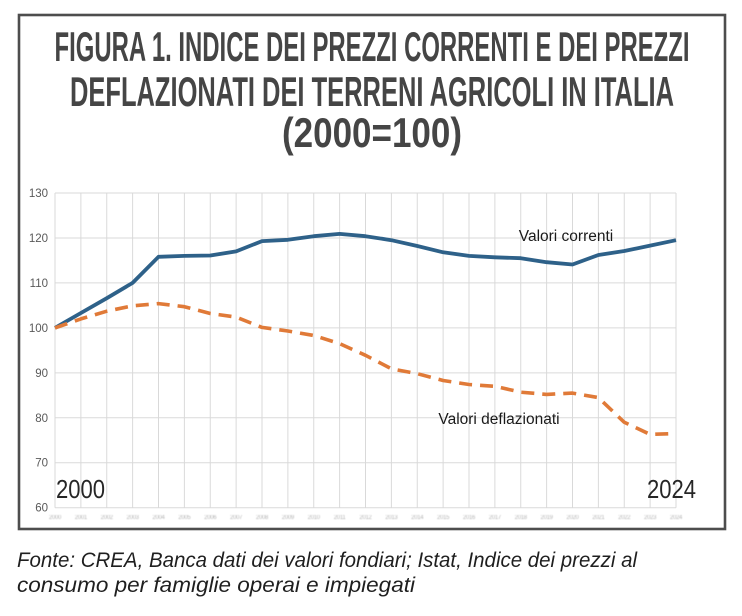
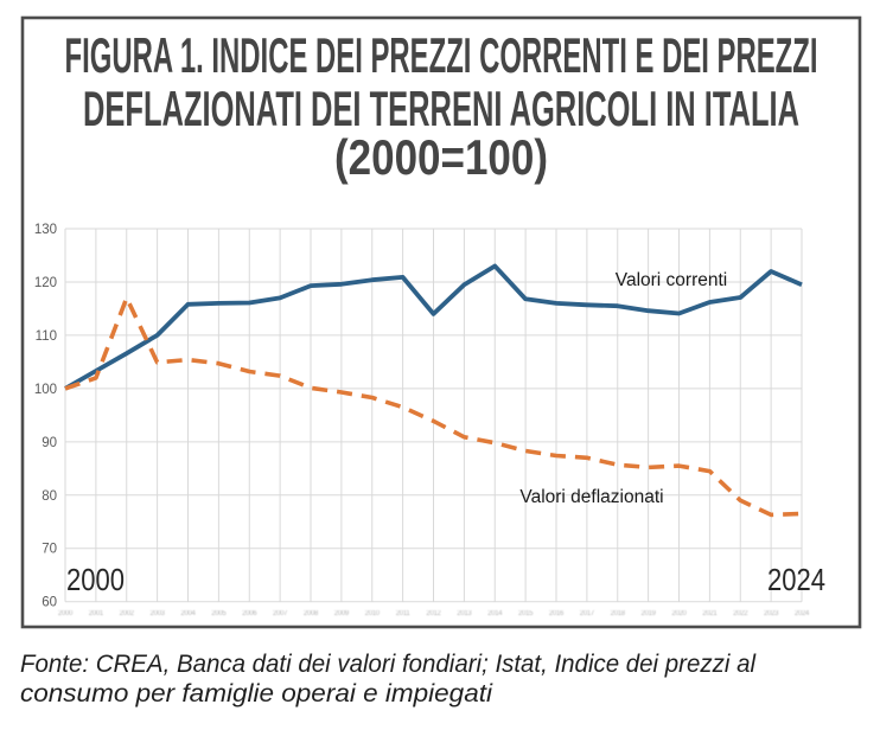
Valori deflazionati/2002: 104 -> 117
Valori correnti/2012: 120 -> 114
Valori correnti/2014: 118 -> 123
Valori correnti/2023: 118 -> 122
